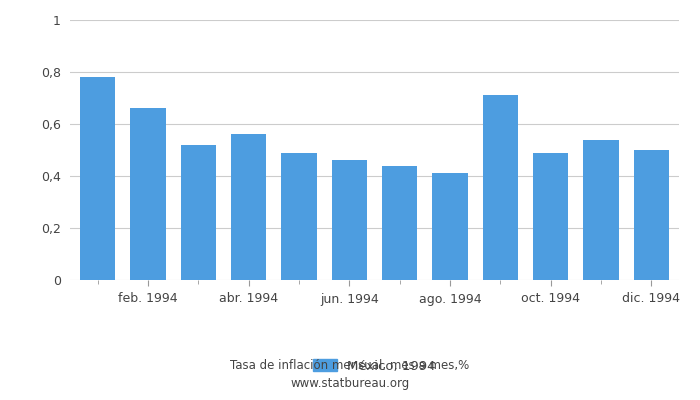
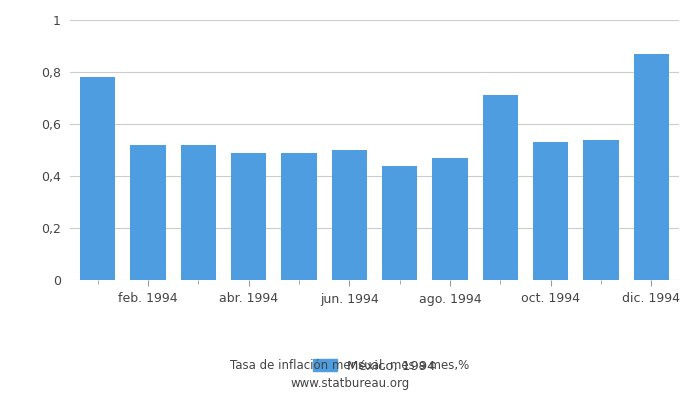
feb. 1994: 0,66 -> 0,52
abr. 1994: 0,56 -> 0,49
jun. 1994: 0,46 -> 0,50
ago. 1994: 0,41 -> 0,47
oct. 1994: 0,49 -> 0,53
dic. 1994: 0,50 -> 0,87
